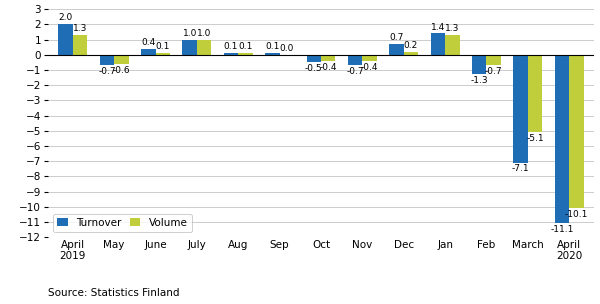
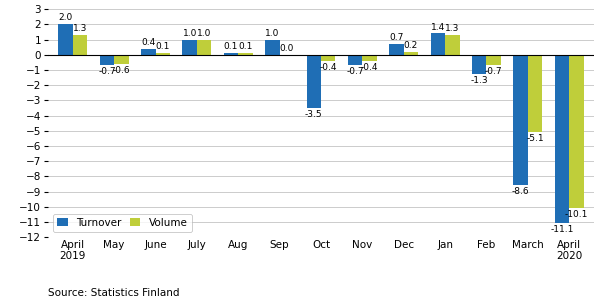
Turnover/Sep: 0.1 -> 1.0
Turnover/Oct: -0.5 -> -3.5
Turnover/March: -7.1 -> -8.6
